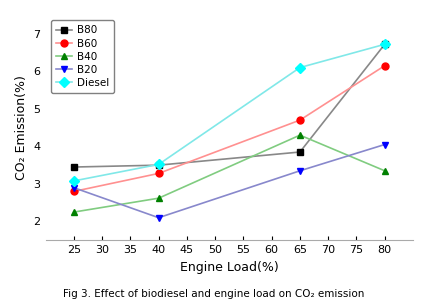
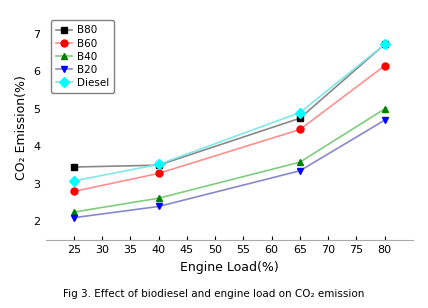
B20/25: 2.90 -> 2.10
B20/40: 2.10 -> 2.40
B80/65: 3.85 -> 4.75
B60/65: 4.70 -> 4.45
B40/65: 4.30 -> 3.58
Diesel/65: 6.10 -> 4.90
B40/80: 3.35 -> 5.00
B20/80: 4.05 -> 4.70
